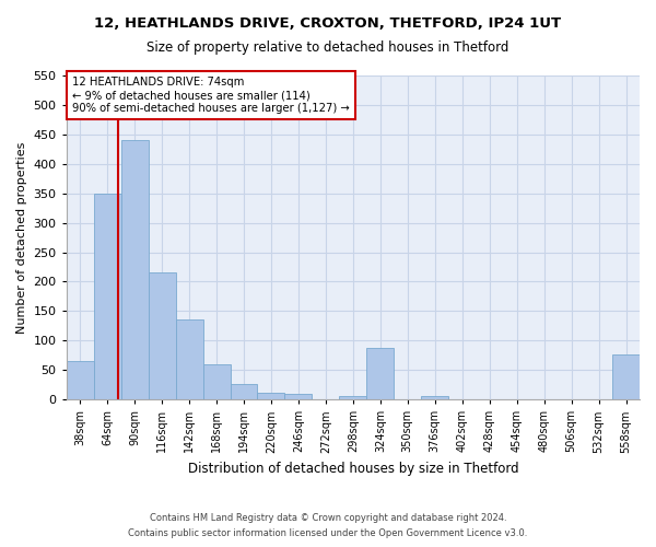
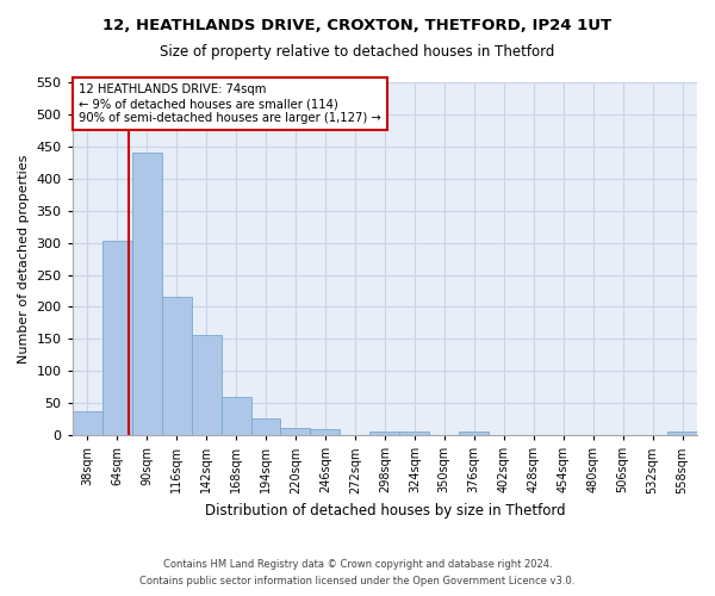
38sqm: 66 -> 37
64sqm: 350 -> 303
142sqm: 136 -> 157
324sqm: 88 -> 5
558sqm: 76 -> 5
